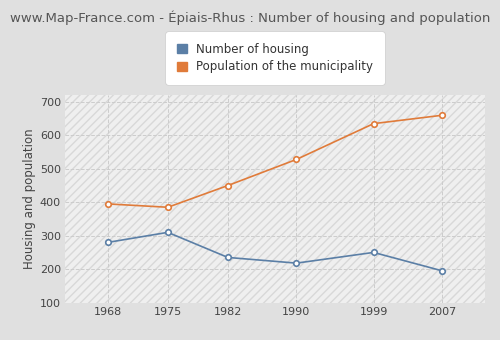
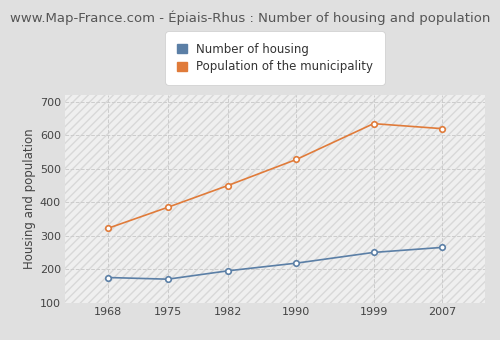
Number of housing/1968: 280 -> 175
Population of the municipality/1968: 395 -> 322
Number of housing/1975: 310 -> 170
Number of housing/1982: 235 -> 195
Number of housing/2007: 195 -> 265
Population of the municipality/2007: 660 -> 620
